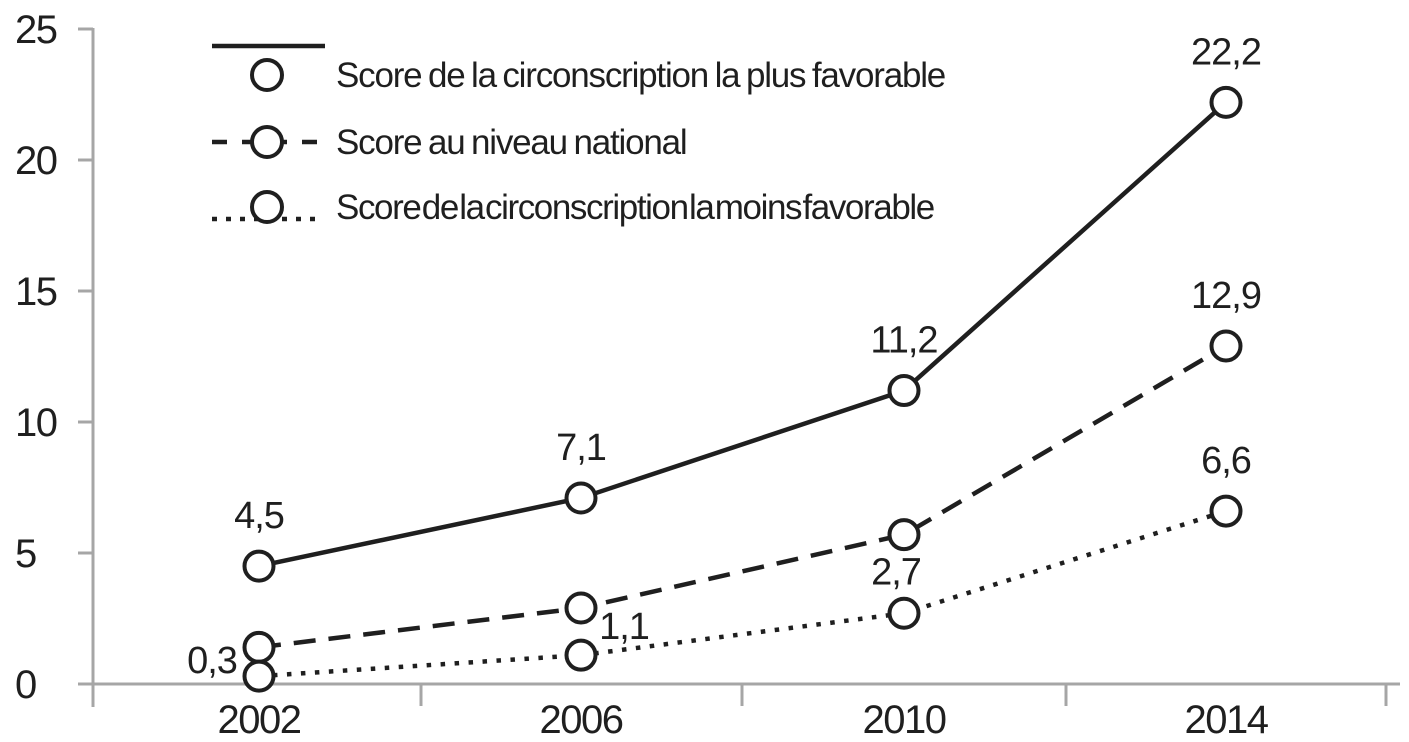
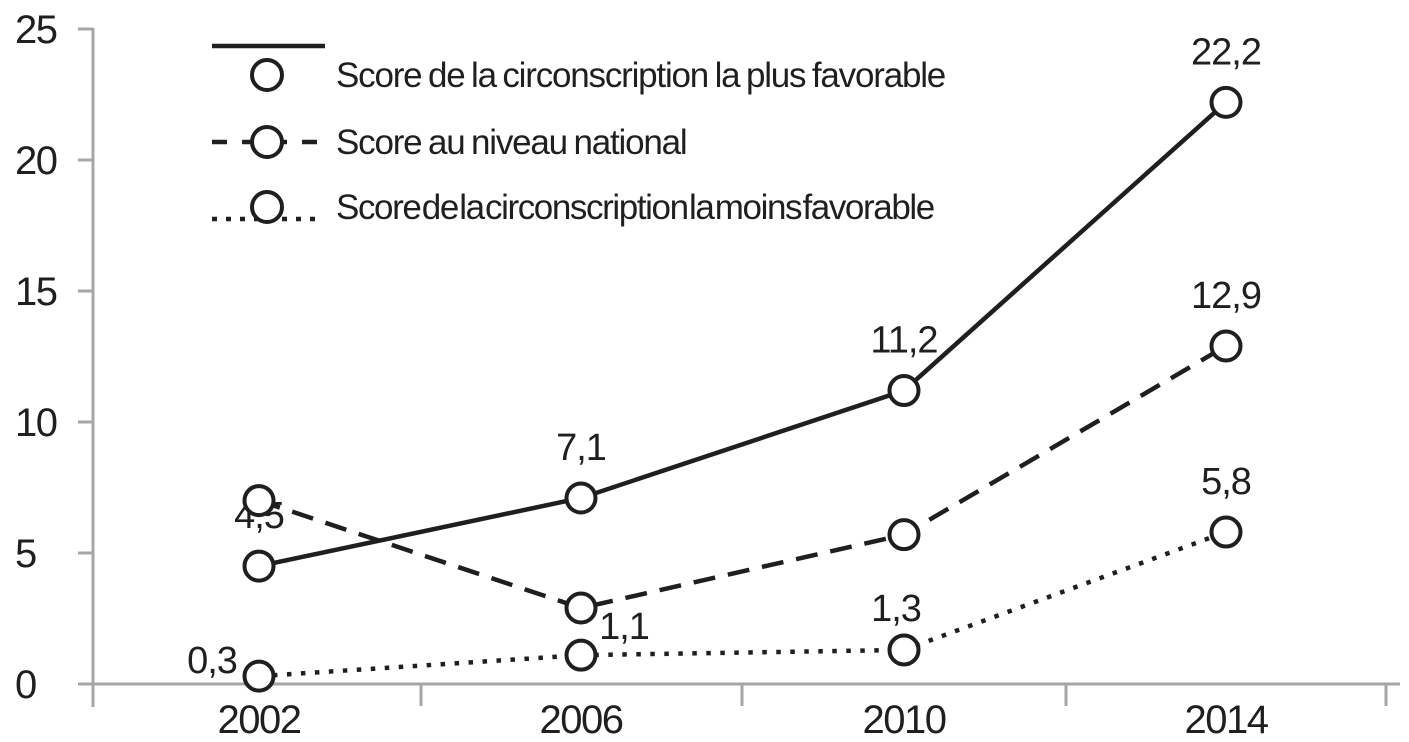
Score au niveau national/2002: 1.4 -> 7.0
Score de la circonscription la moins favorable/2010: 2,7 -> 1,3
Score de la circonscription la moins favorable/2014: 6,6 -> 5,8
